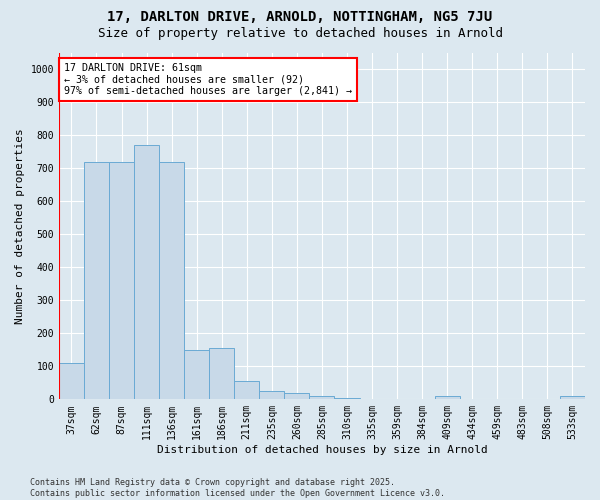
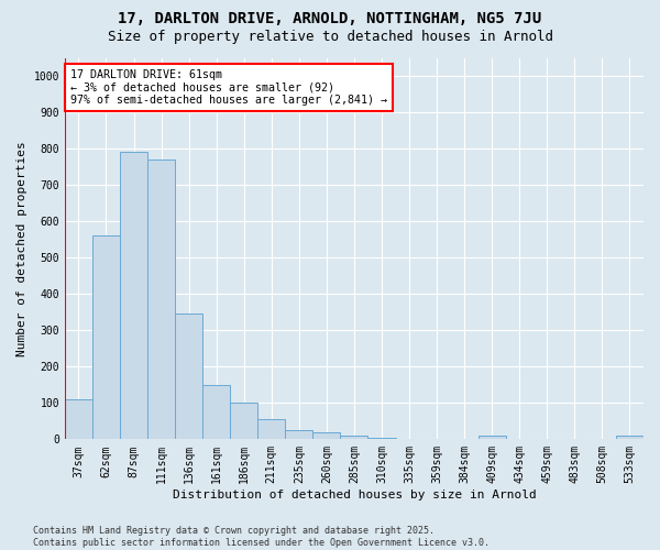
62sqm: 720 -> 560
87sqm: 720 -> 790
136sqm: 720 -> 345
186sqm: 155 -> 100
